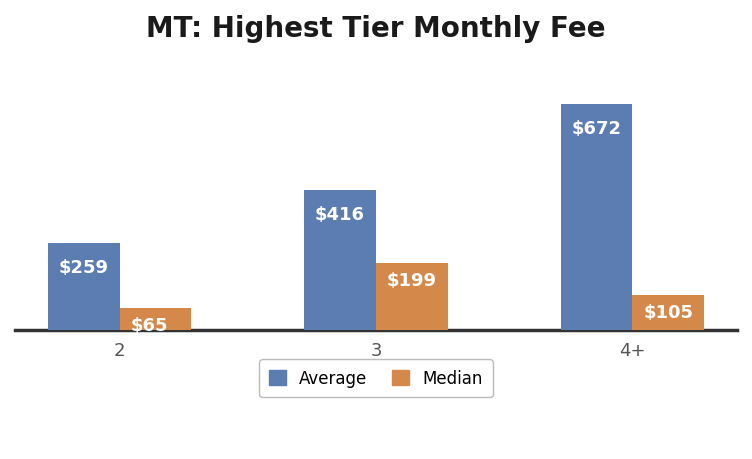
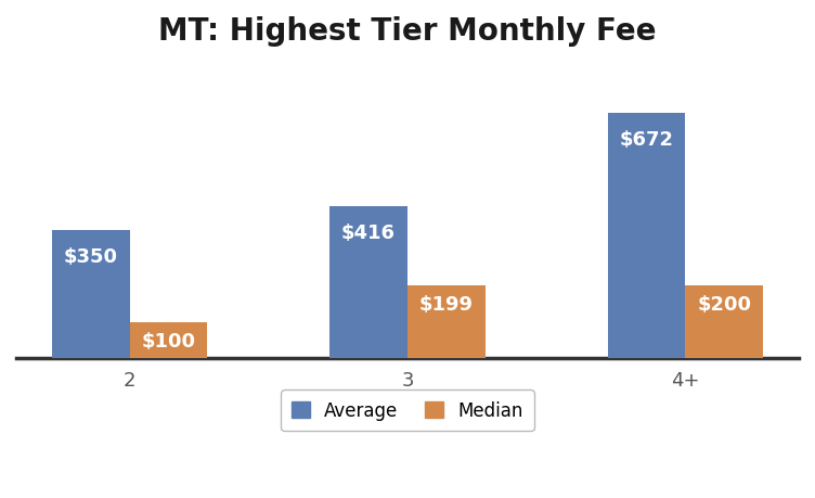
Average/2: $259 -> $350
Median/2: $65 -> $100
Median/4+: $105 -> $200
